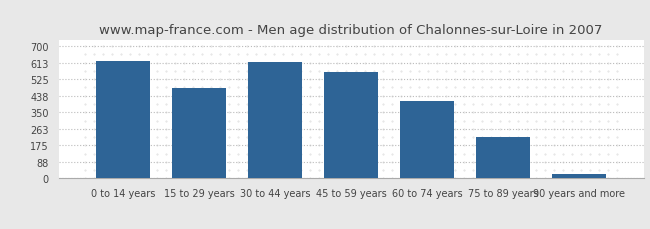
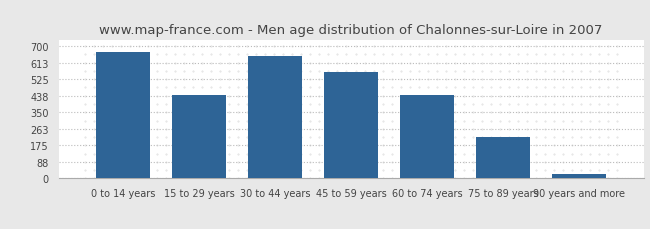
0 to 14 years: 620 -> 670
15 to 29 years: 480 -> 440
30 to 44 years: 620 -> 650
60 to 74 years: 410 -> 440
